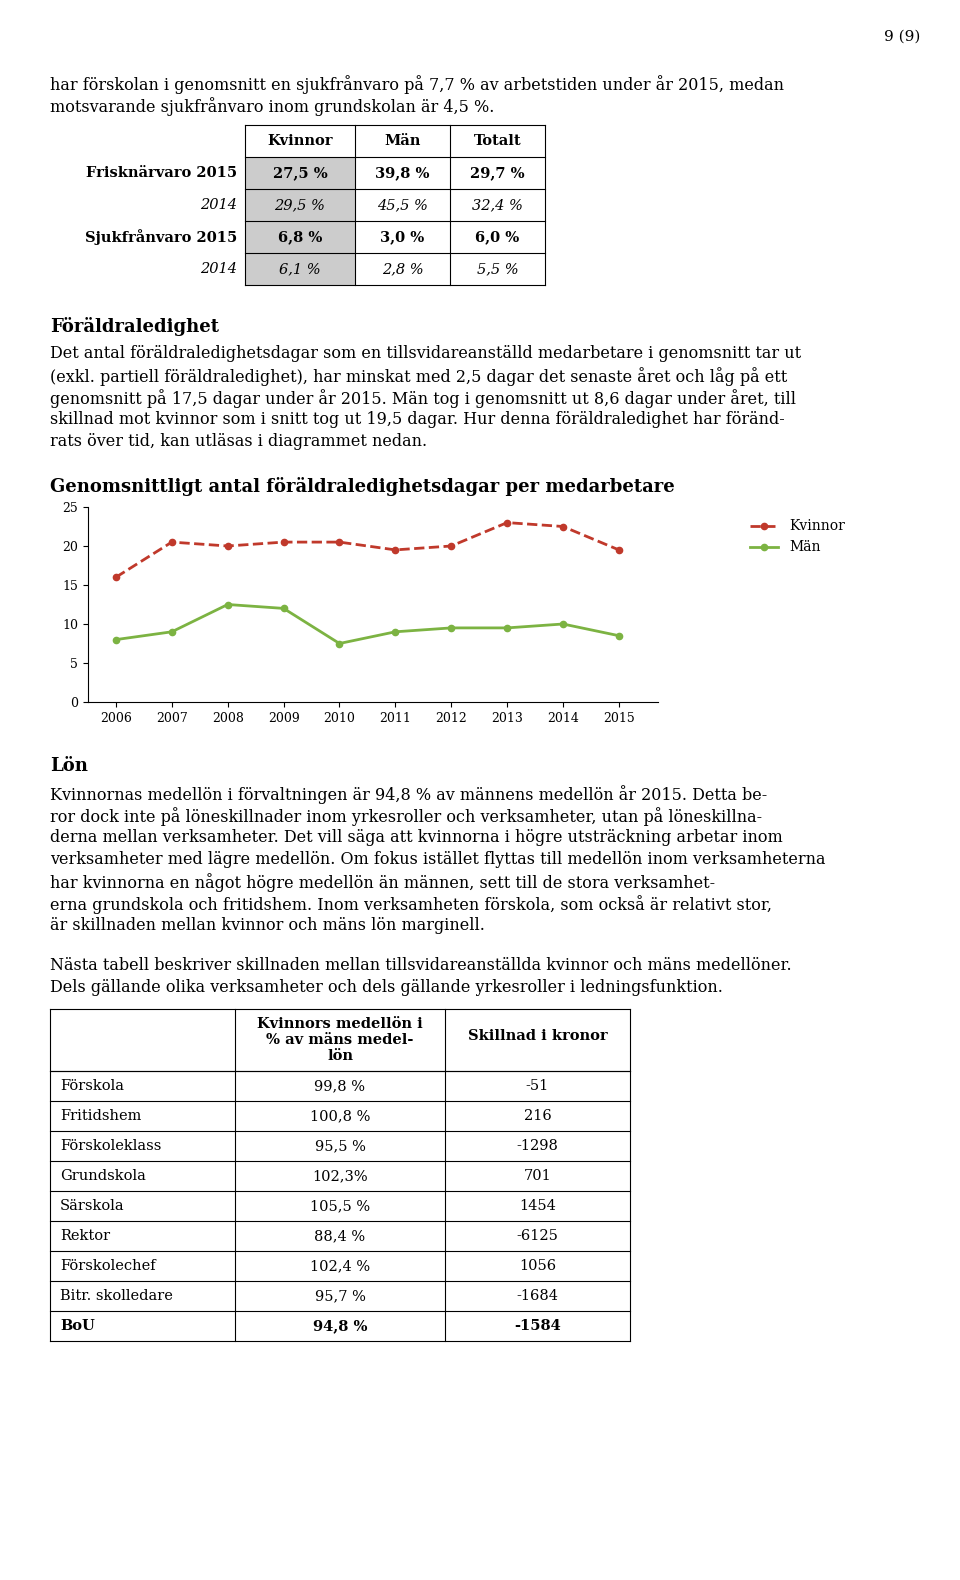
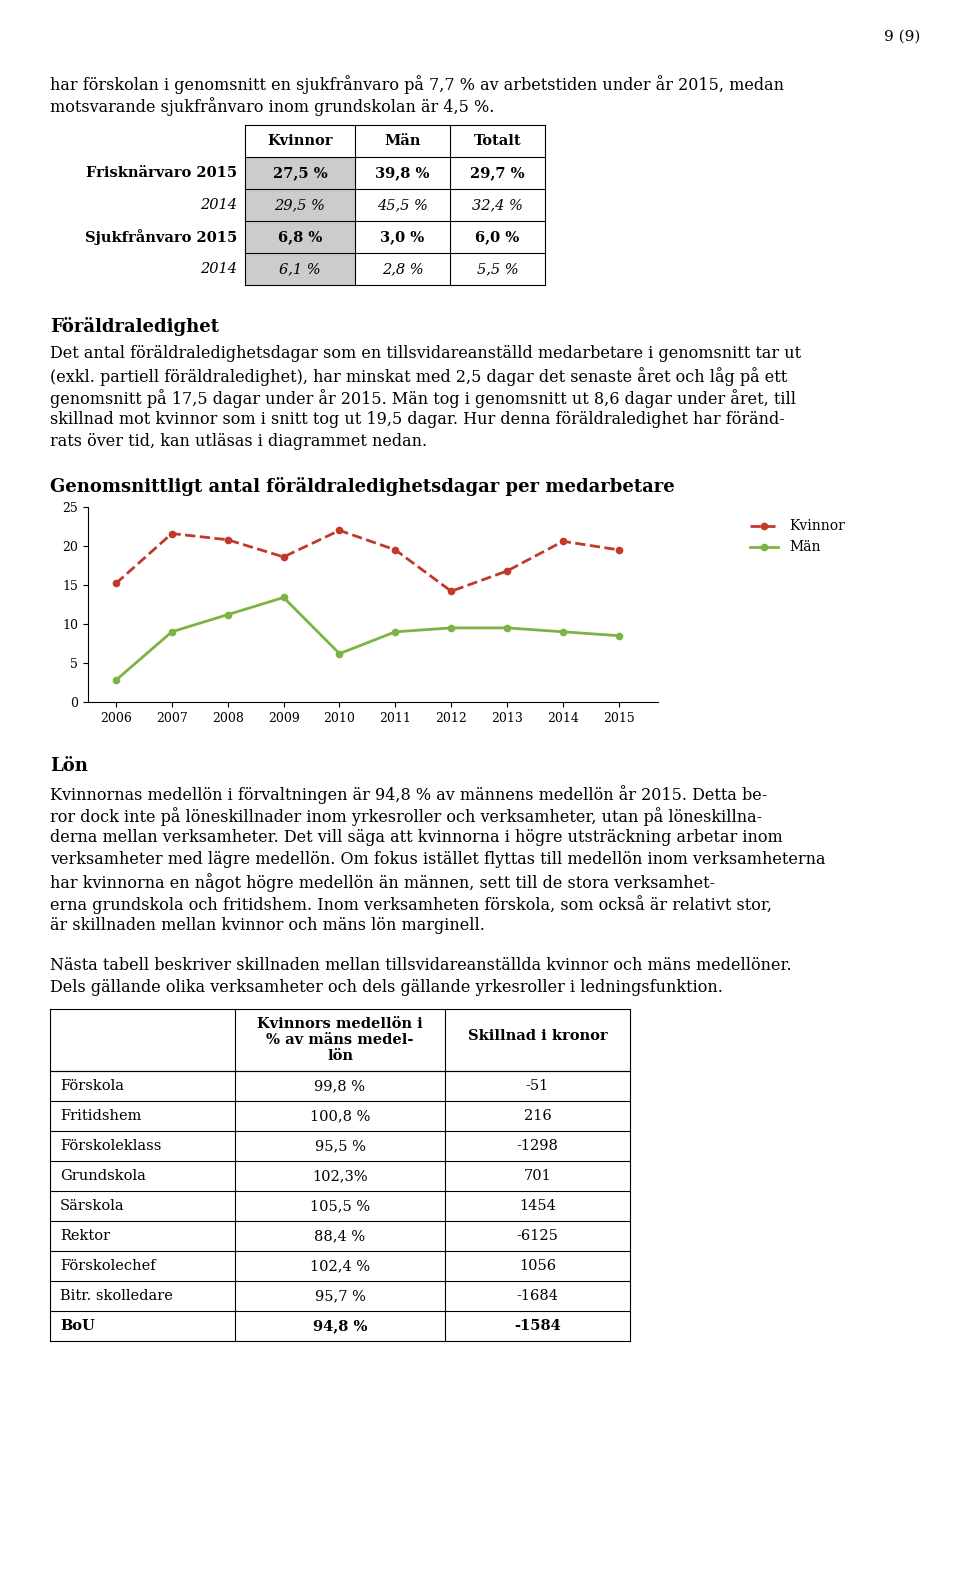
Kvinnor/2006: 16.0 -> 15.2
Män/2006: 8.0 -> 2.8
Kvinnor/2007: 20.5 -> 21.6
Kvinnor/2008: 20.0 -> 20.8
Män/2008: 12.5 -> 11.2
Kvinnor/2009: 20.5 -> 18.6
Män/2009: 12.0 -> 13.4
Kvinnor/2010: 20.5 -> 22.0
Män/2010: 7.5 -> 6.2
Kvinnor/2012: 20.0 -> 14.2
Kvinnor/2013: 23.0 -> 16.8
Kvinnor/2014: 22.5 -> 20.6
Män/2014: 10.0 -> 9.0
